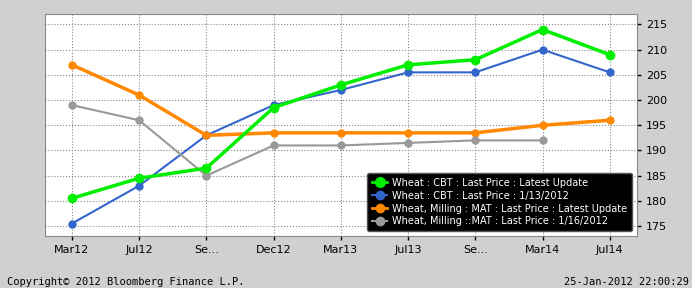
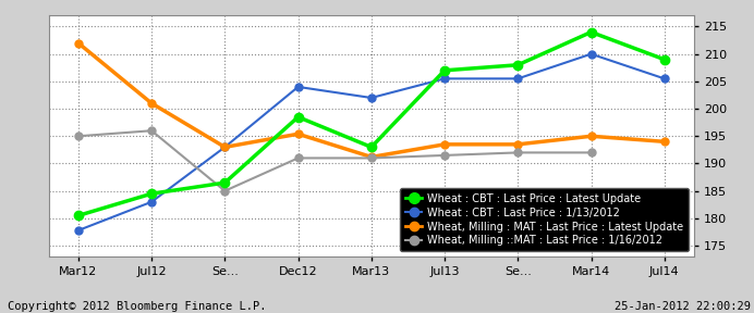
Wheat : CBT : Last Price : 1/13/2012/Mar12: 175.5 -> 177.8
Wheat, Milling : MAT : Last Price : Latest Update/Mar12: 207.0 -> 212.0
Wheat, Milling ::MAT : Last Price : 1/16/2012/Mar12: 199.0 -> 195.0
Wheat : CBT : Last Price : 1/13/2012/Dec12: 199.0 -> 204.0
Wheat, Milling : MAT : Last Price : Latest Update/Dec12: 193.5 -> 195.4
Wheat : CBT : Last Price : Latest Update/Mar13: 203.0 -> 193.0
Wheat, Milling : MAT : Last Price : Latest Update/Mar13: 193.5 -> 191.2
Wheat, Milling : MAT : Last Price : Latest Update/Jul14: 196.0 -> 194.0
